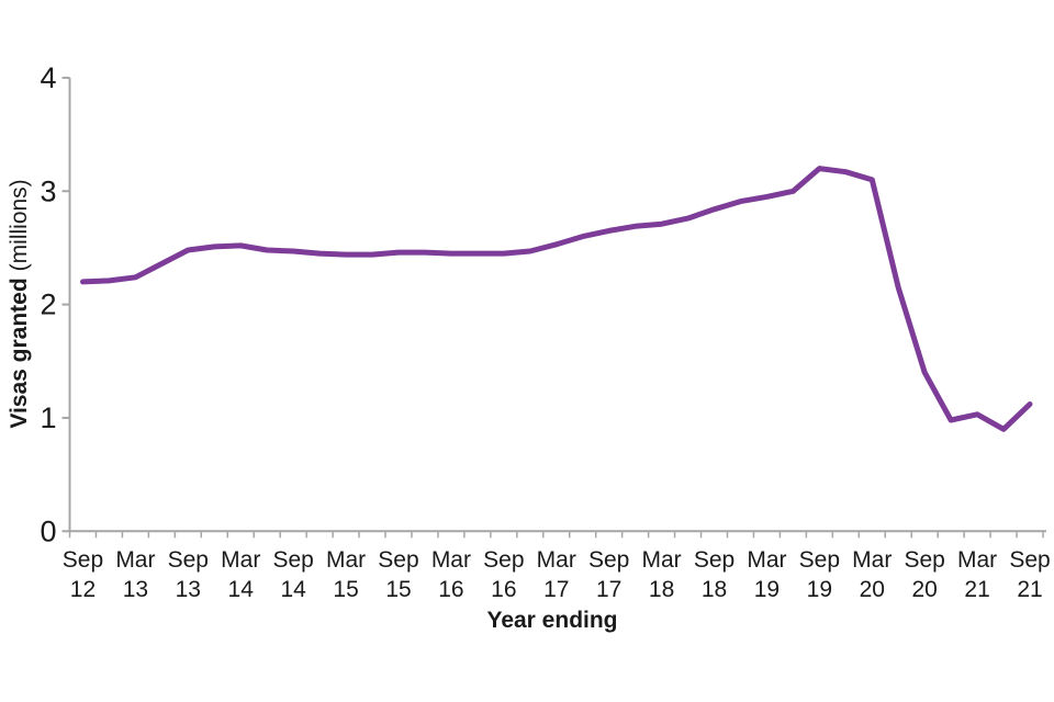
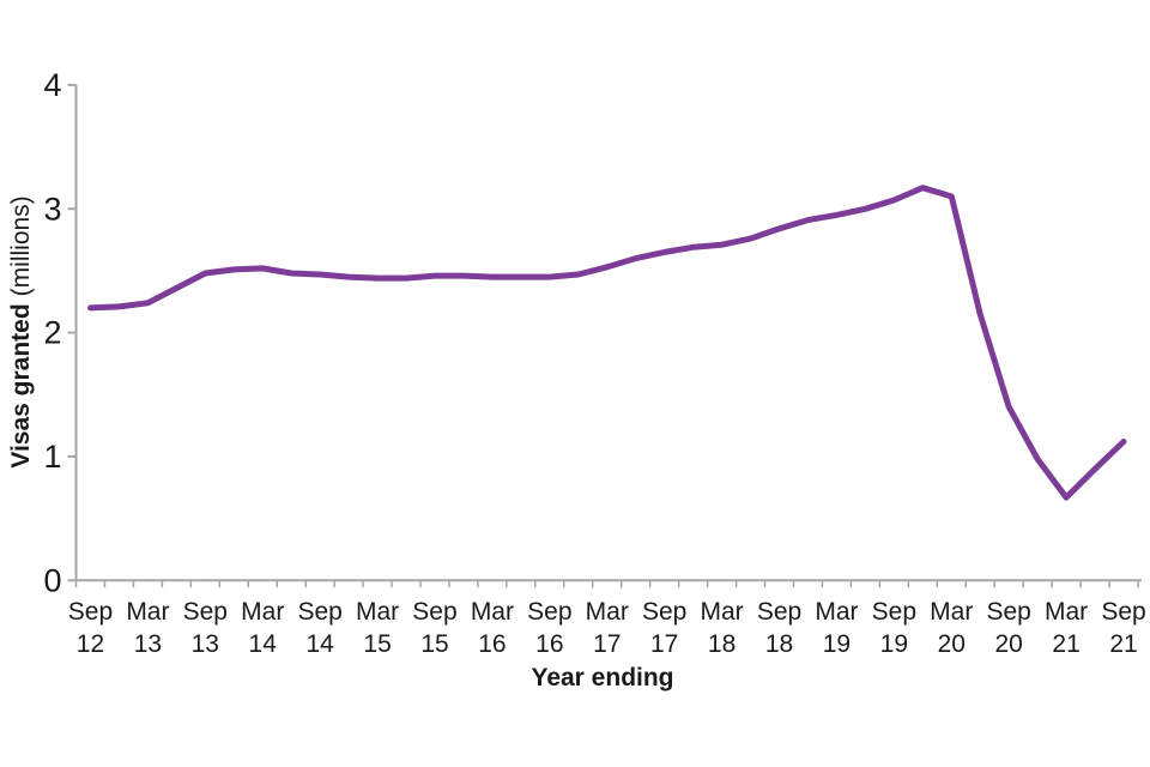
Sep 19: 3.20 -> 3.07
Mar 21: 1.03 -> 0.67
